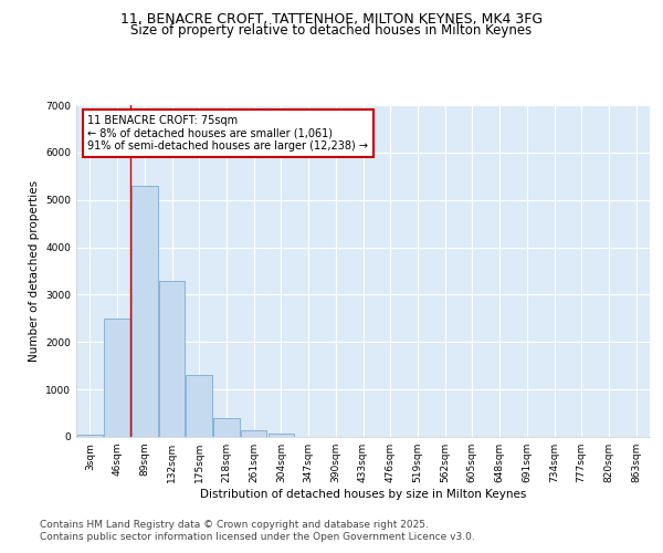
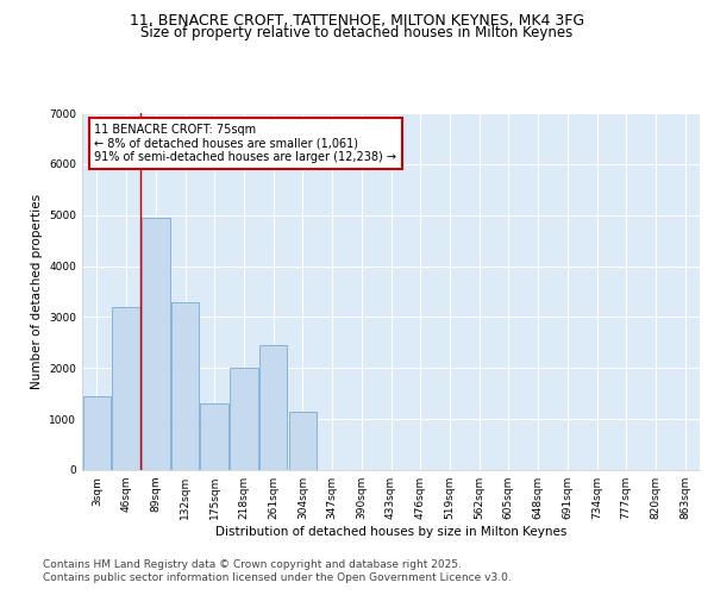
3sqm: 50 -> 1450
46sqm: 2500 -> 3200
89sqm: 5300 -> 4950
218sqm: 400 -> 2000
261sqm: 150 -> 2450
304sqm: 70 -> 1150
